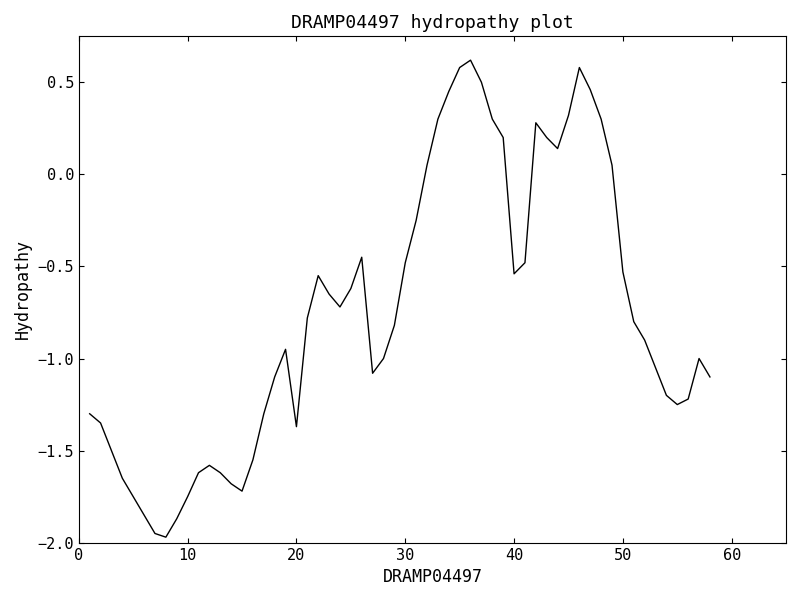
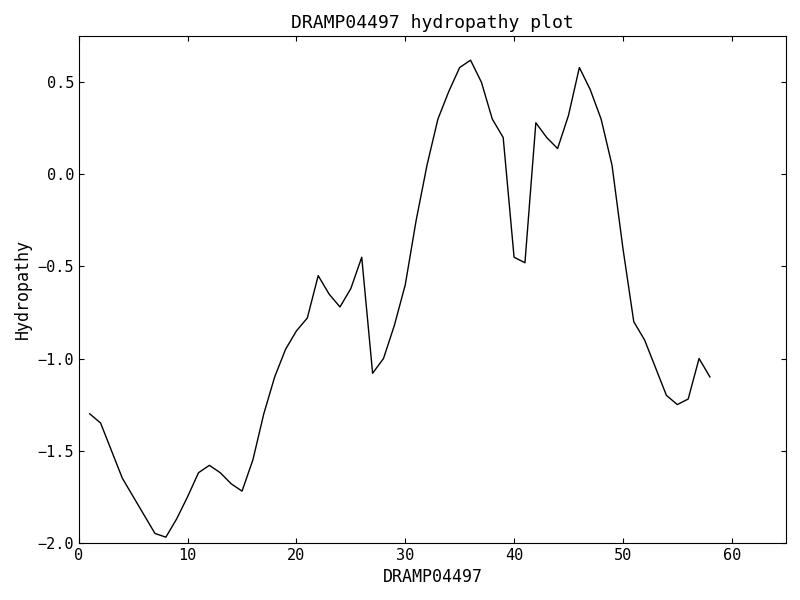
20: -1.37 -> -0.85
30: -0.48 -> -0.60
40: -0.54 -> -0.45
50: -0.53 -> -0.40
